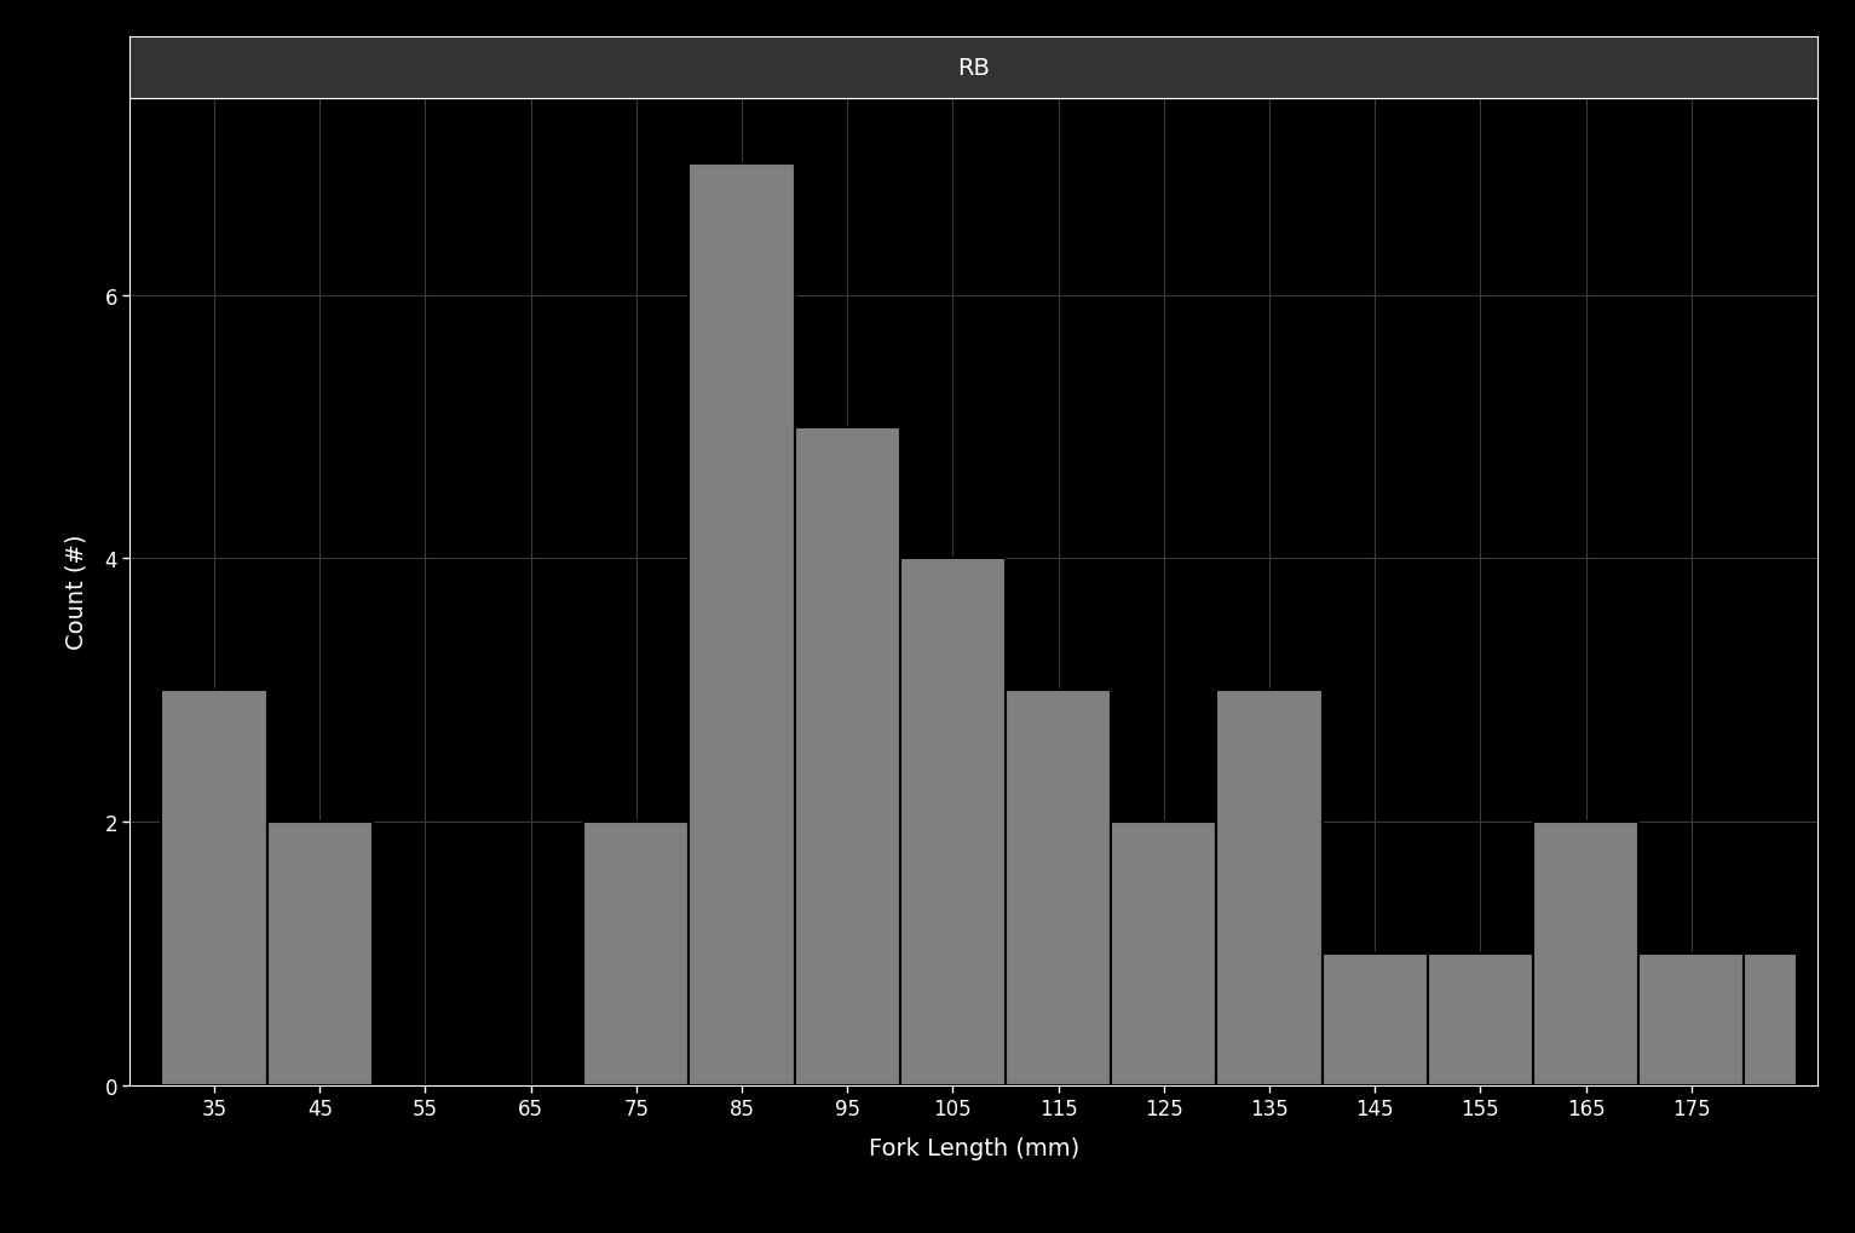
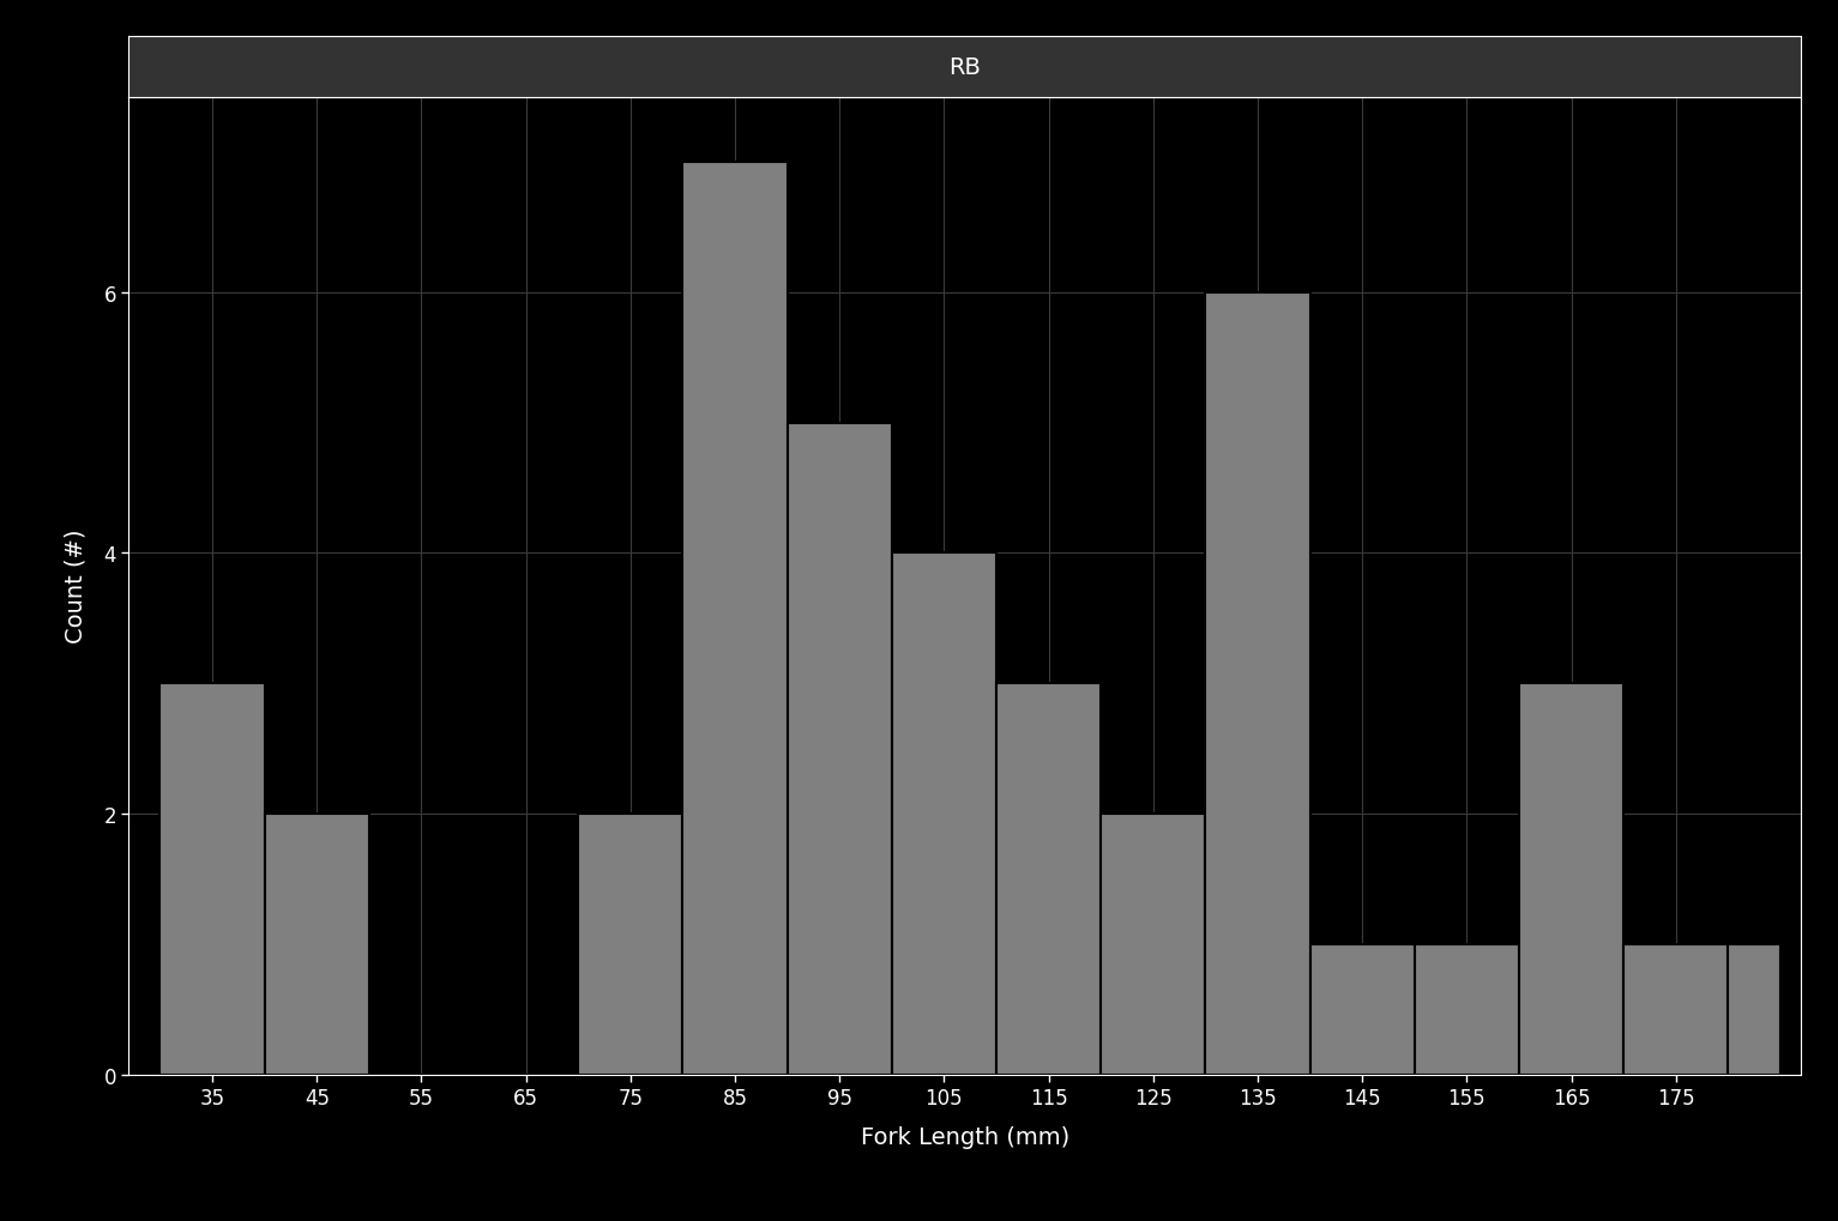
135: 3 -> 6
165: 2 -> 3
